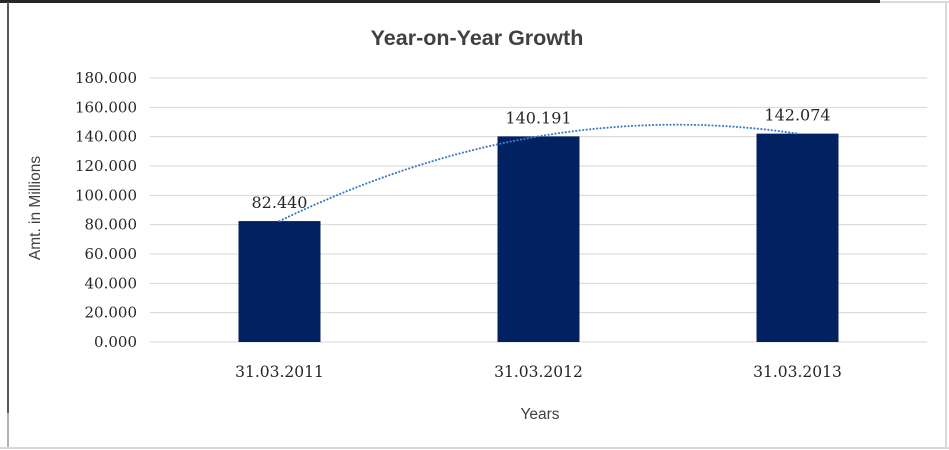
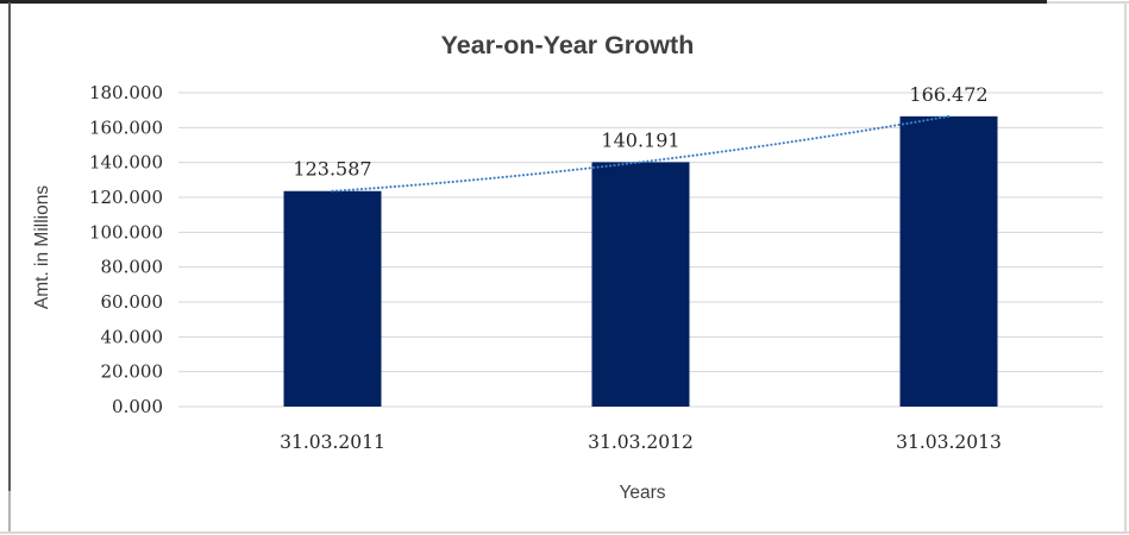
31.03.2011: 82.440 -> 123.587
31.03.2013: 142.074 -> 166.472
